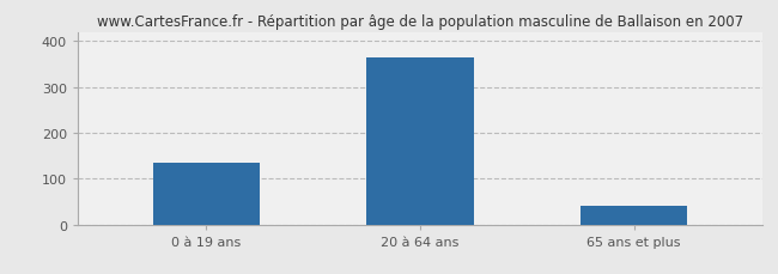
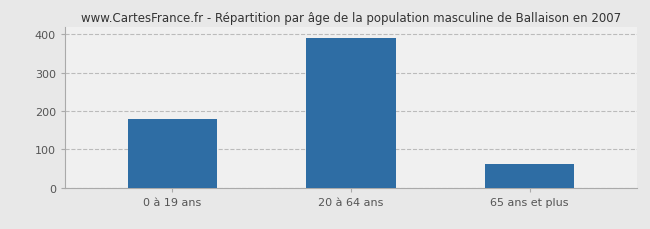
0 à 19 ans: 135 -> 180
20 à 64 ans: 365 -> 390
65 ans et plus: 40 -> 62
